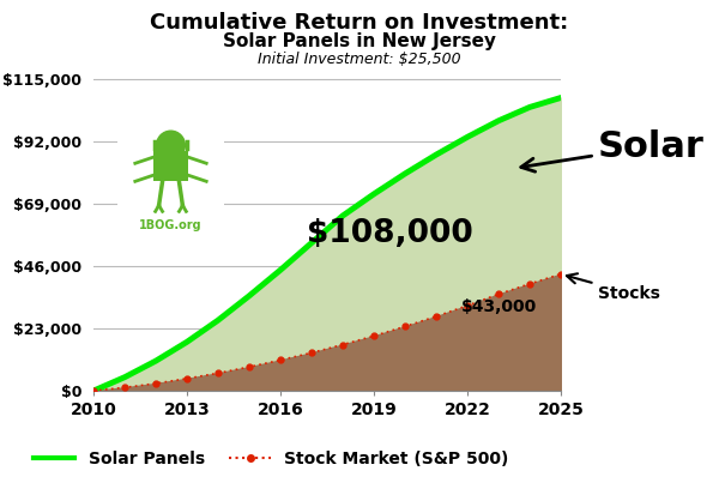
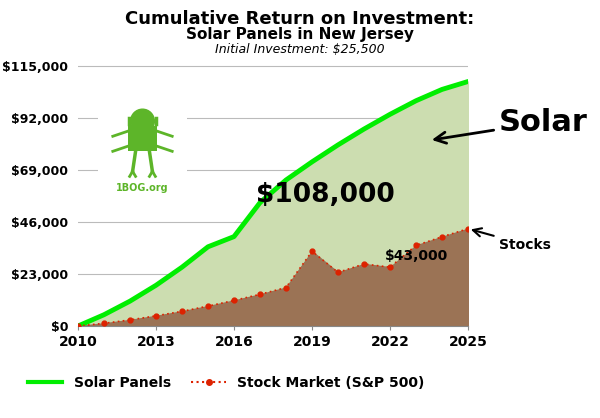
Solar Panels/2016: $44,500 -> $39,500
Stock Market (S&P 500)/2019: $20,200 -> $33,000
Stock Market (S&P 500)/2022: $31,400 -> $26,000
